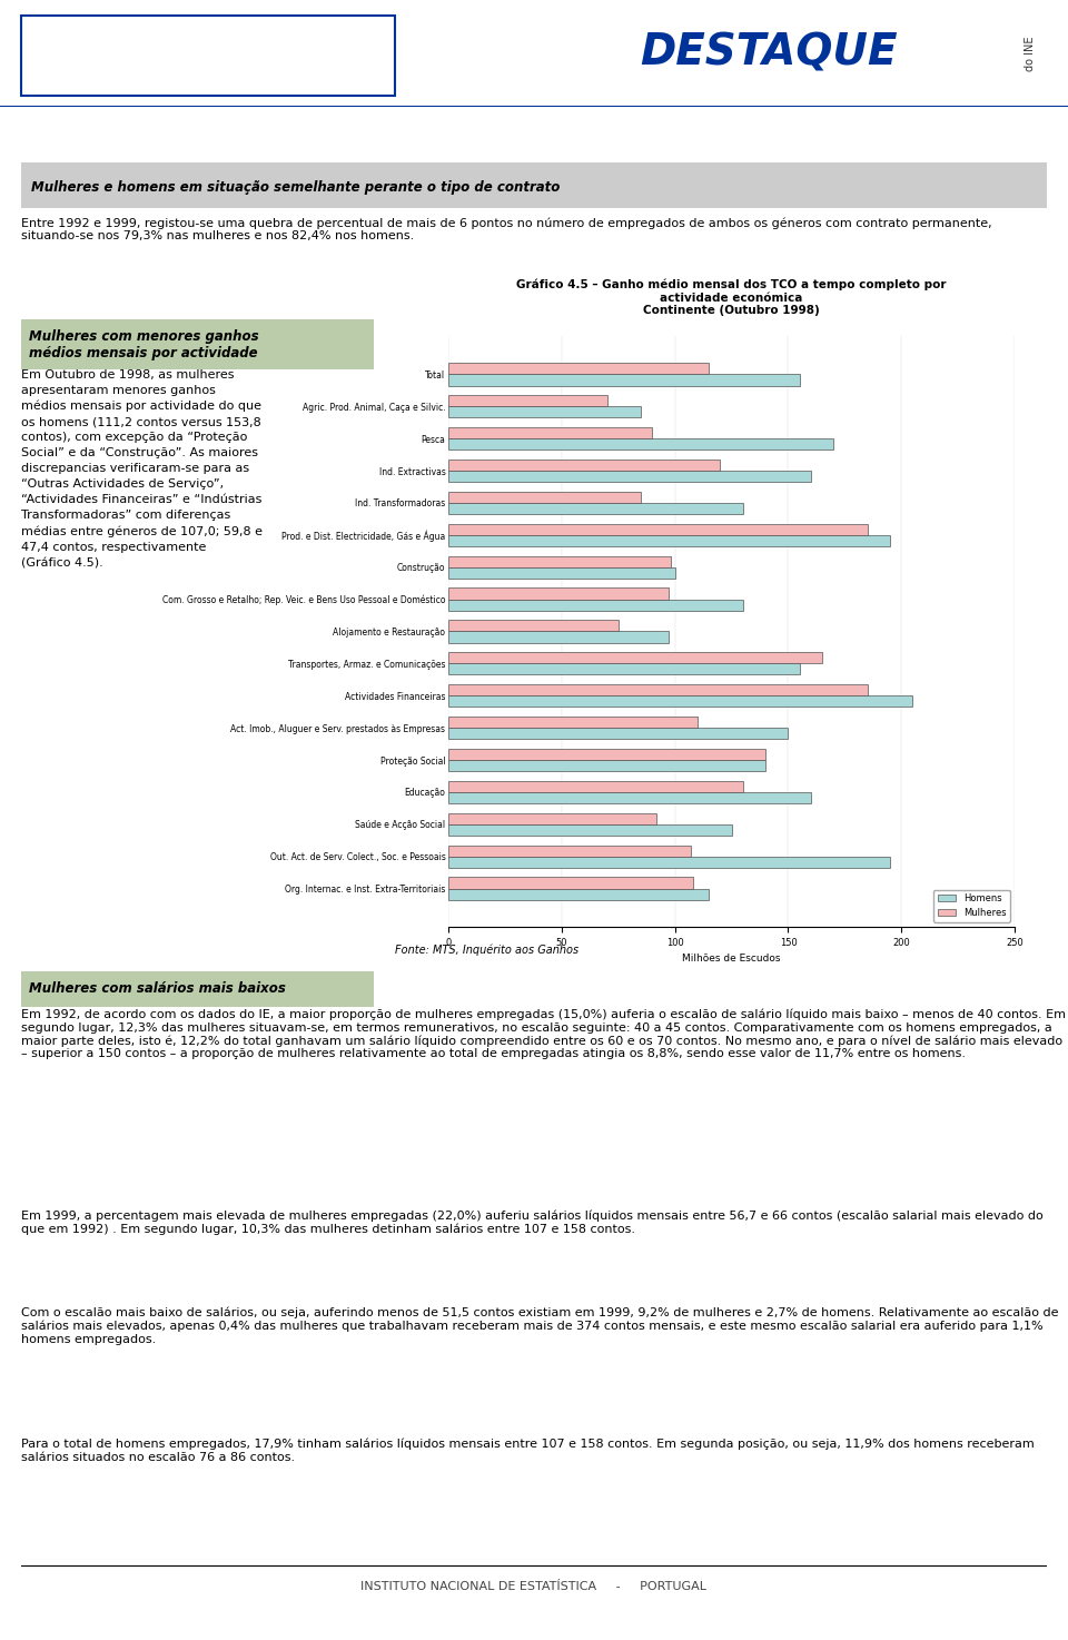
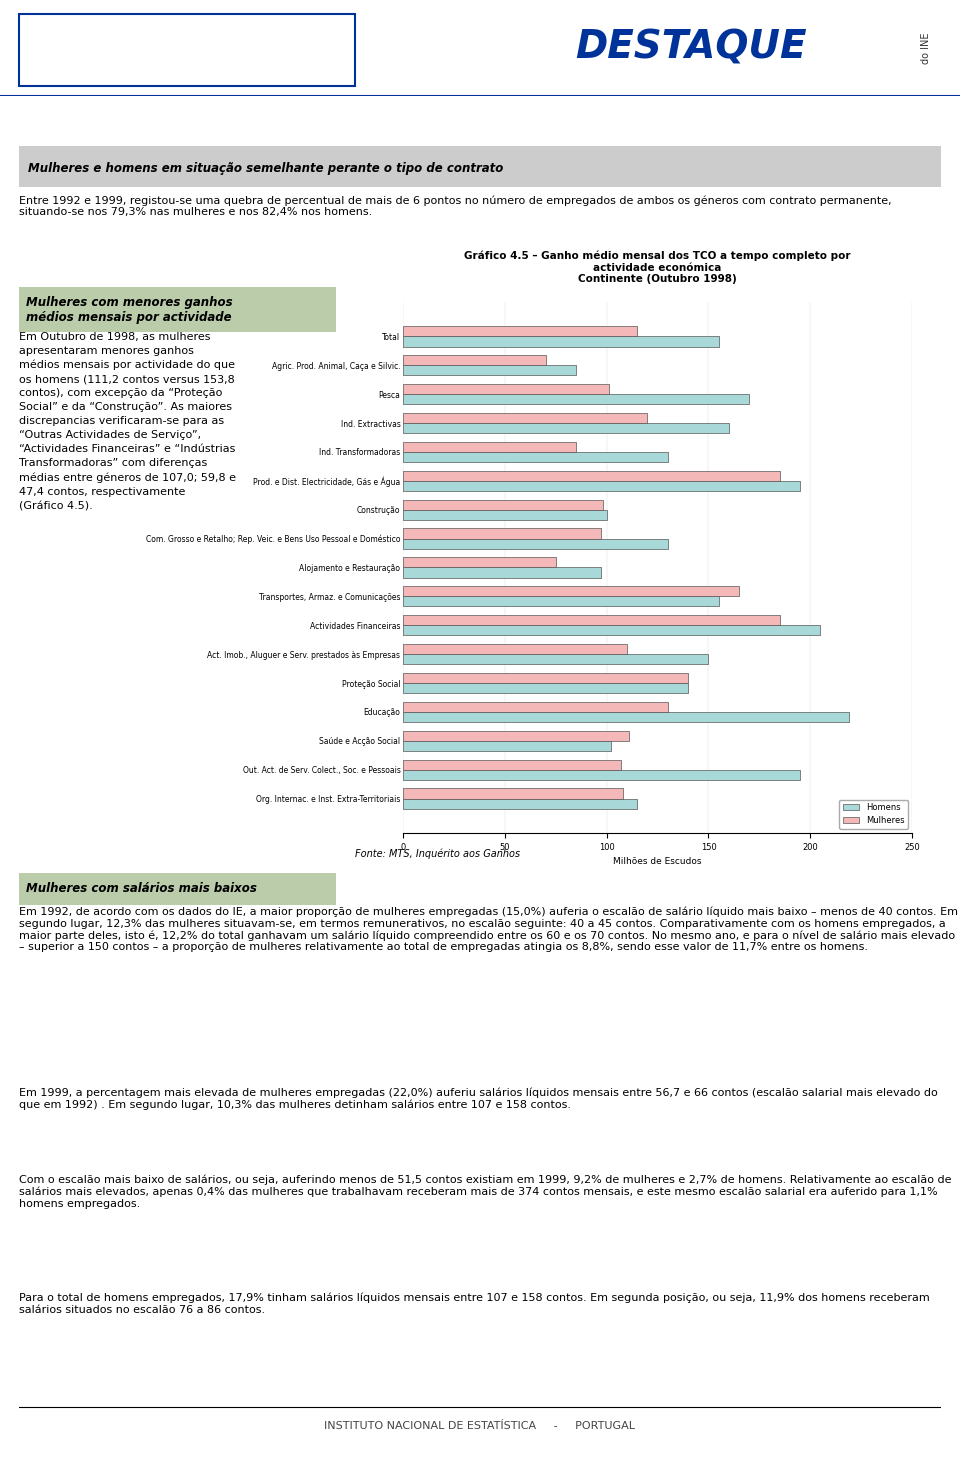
Mulheres/Pesca: 90 -> 101
Homens/Educação: 160 -> 219
Mulheres/Saúde e Acção Social: 92 -> 111
Homens/Saúde e Acção Social: 125 -> 102
